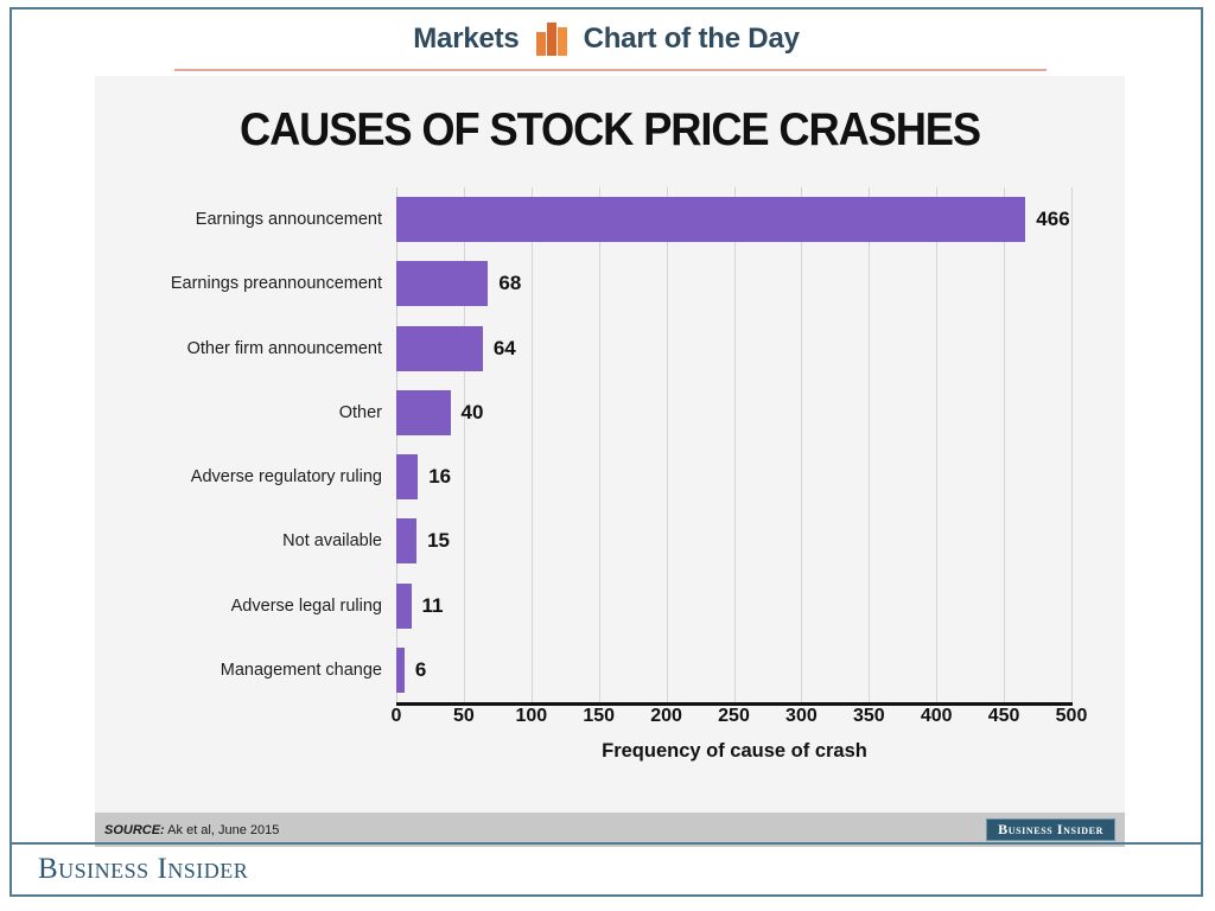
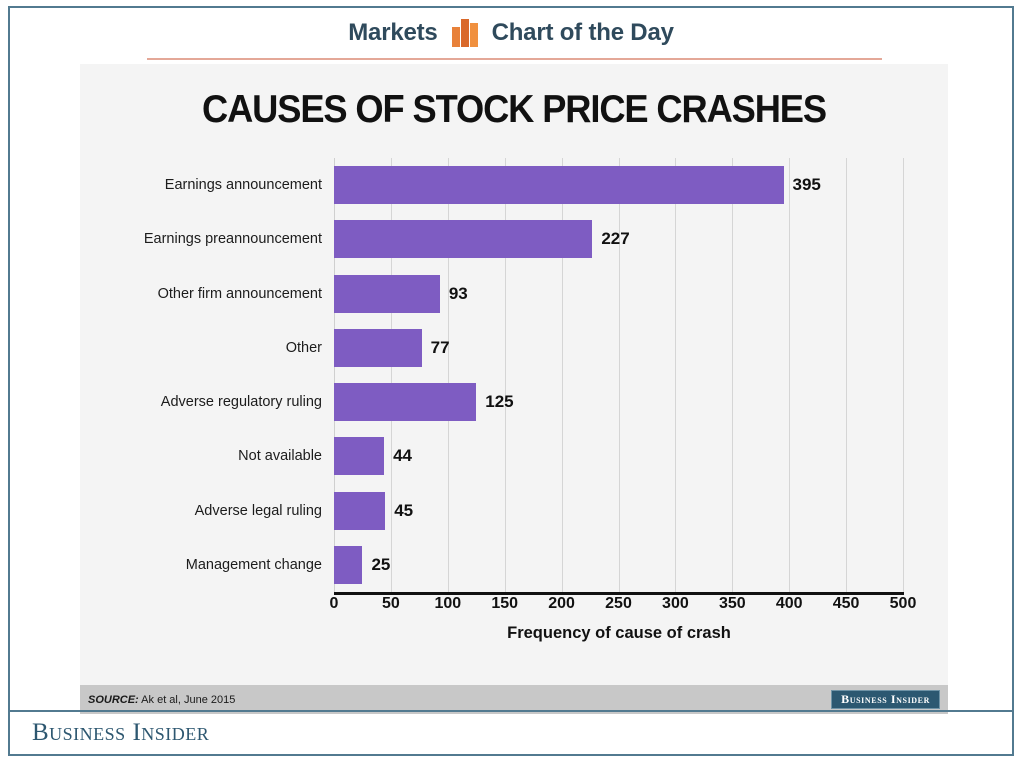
Earnings announcement: 466 -> 395
Earnings preannouncement: 68 -> 227
Other firm announcement: 64 -> 93
Other: 40 -> 77
Adverse regulatory ruling: 16 -> 125
Not available: 15 -> 44
Adverse legal ruling: 11 -> 45
Management change: 6 -> 25
